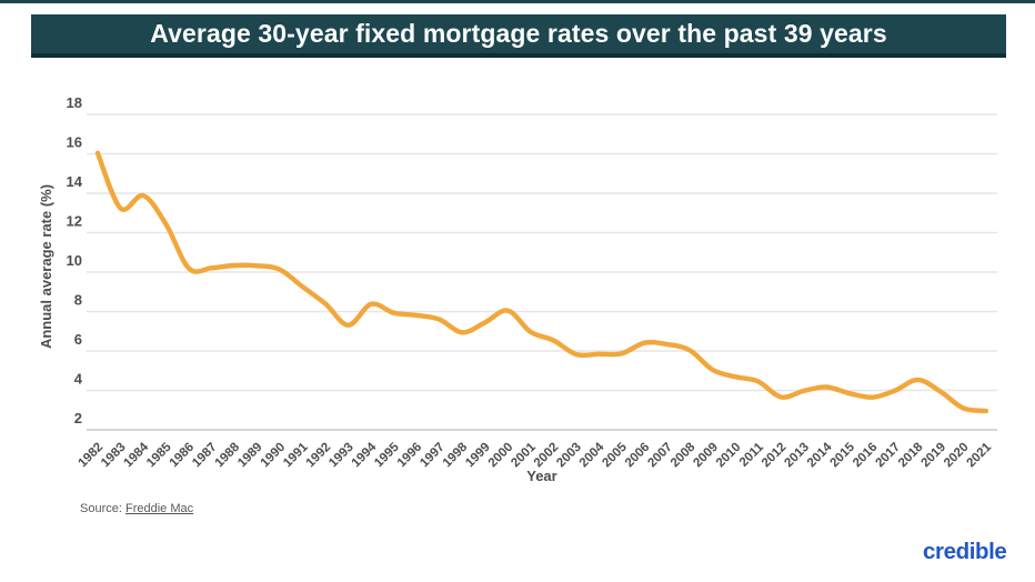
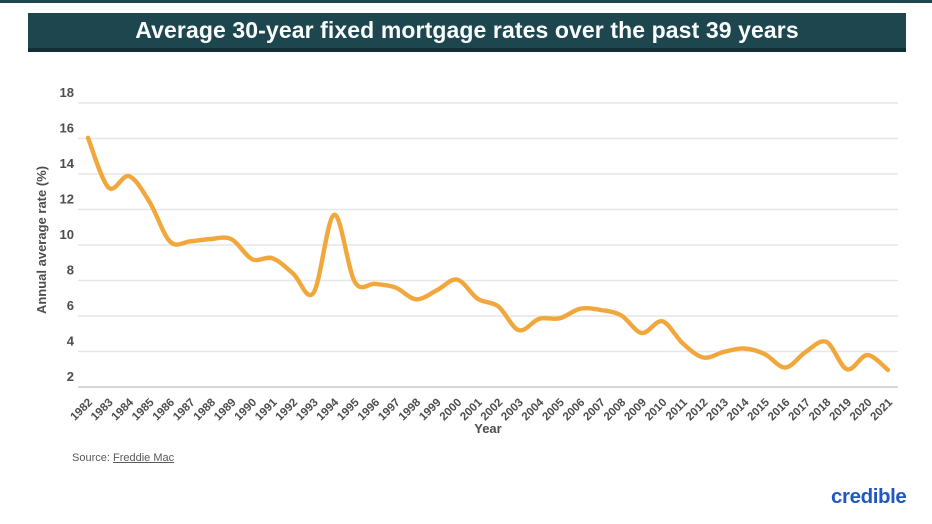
1990: 10.1 -> 9.2
1994: 8.4 -> 11.7
2003: 5.8 -> 5.2
2010: 4.7 -> 5.7
2016: 3.6 -> 3.1
2019: 3.9 -> 3.0
2020: 3.1 -> 3.8
